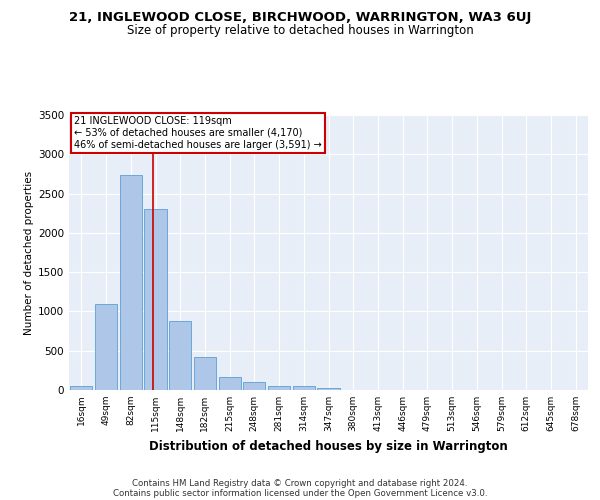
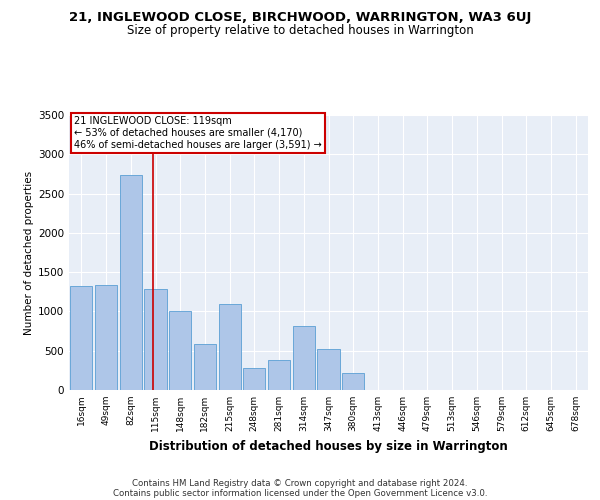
16sqm: 50 -> 1320
49sqm: 1090 -> 1340
115sqm: 2300 -> 1280
148sqm: 880 -> 1000
182sqm: 420 -> 580
215sqm: 160 -> 1100
248sqm: 100 -> 280
281sqm: 60 -> 380
314sqm: 40 -> 820
347sqm: 30 -> 520
380sqm: 0 -> 220
